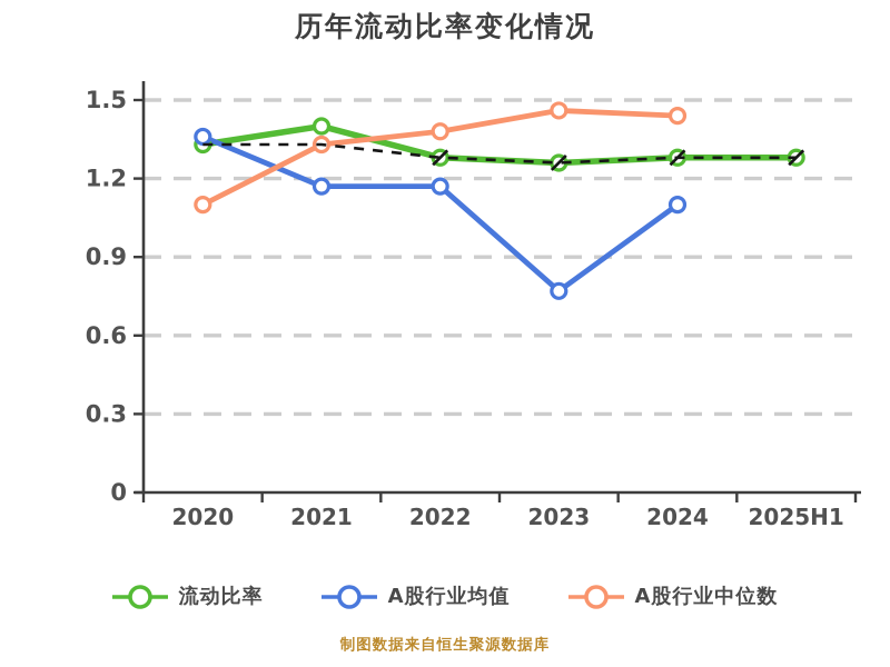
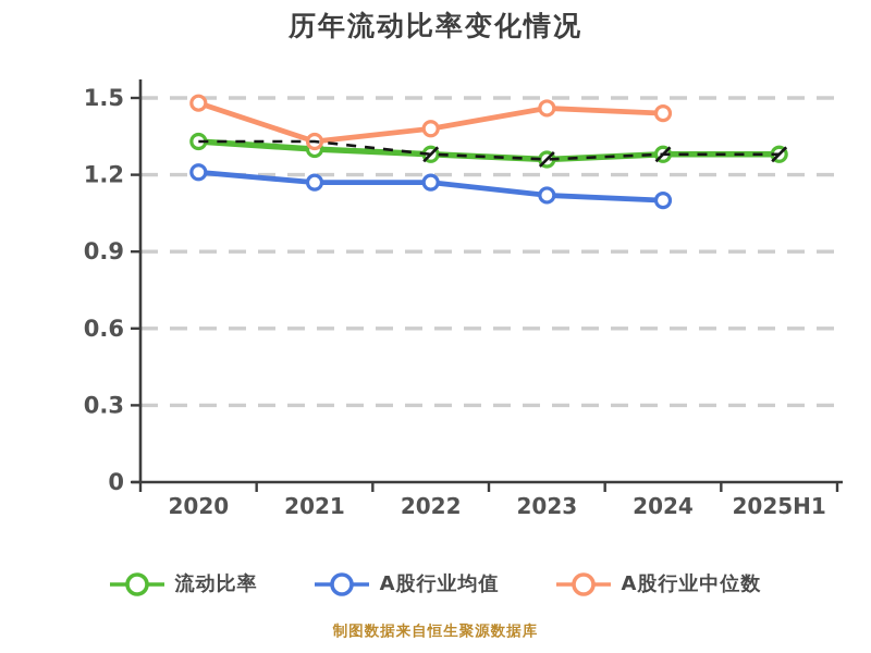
A股行业均值/2020: 1.36 -> 1.21
A股行业中位数/2020: 1.10 -> 1.48
流动比率/2021: 1.40 -> 1.30
A股行业均值/2023: 0.77 -> 1.12
